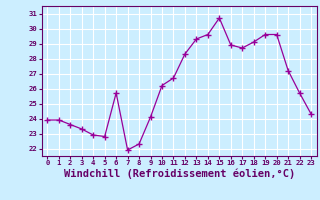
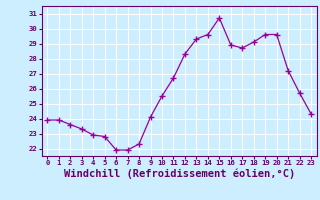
6: 25.7 -> 21.9
10: 26.2 -> 25.5
